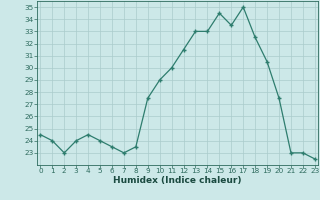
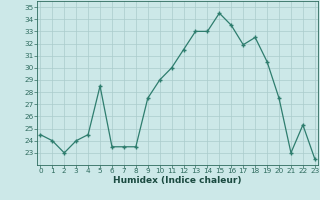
5: 24.0 -> 28.5
7: 23.0 -> 23.5
17: 35.0 -> 31.9
22: 23.0 -> 25.3
